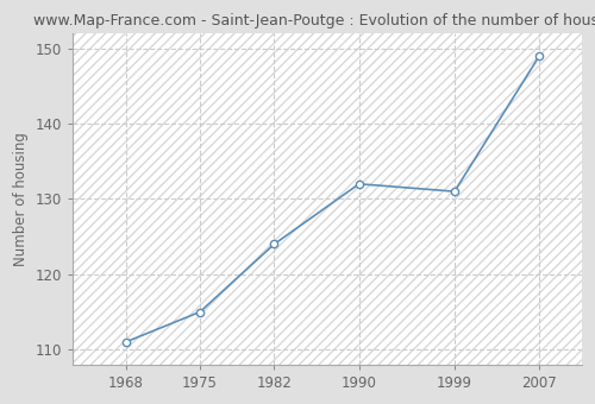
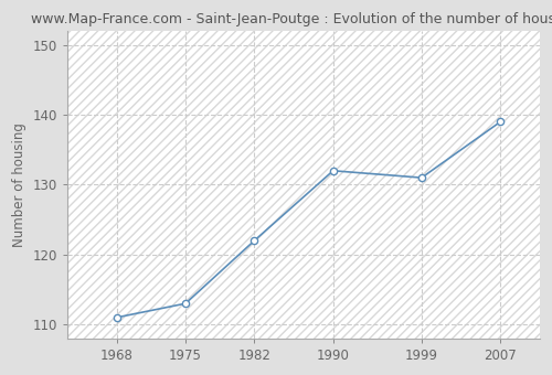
1975: 115 -> 113
1982: 124 -> 122
2007: 149 -> 139
